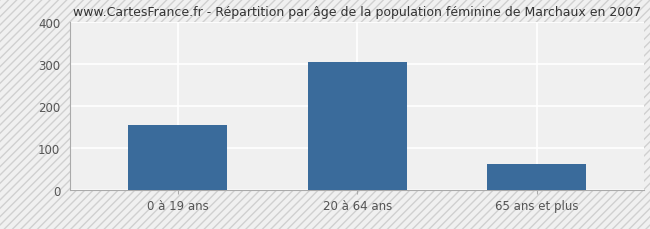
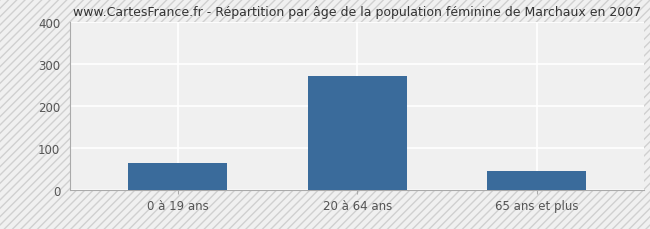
0 à 19 ans: 155 -> 65
20 à 64 ans: 303 -> 270
65 ans et plus: 62 -> 45
